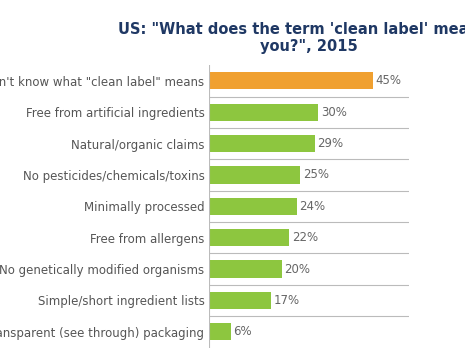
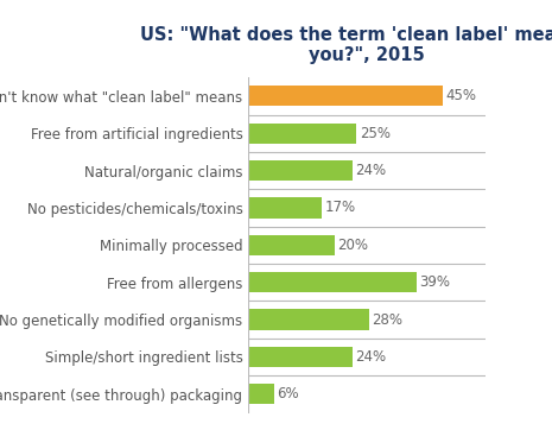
Free from artificial ingredients: 30% -> 25%
Natural/organic claims: 29% -> 24%
No pesticides/chemicals/toxins: 25% -> 17%
Minimally processed: 24% -> 20%
Free from allergens: 22% -> 39%
No genetically modified organisms: 20% -> 28%
Simple/short ingredient lists: 17% -> 24%
